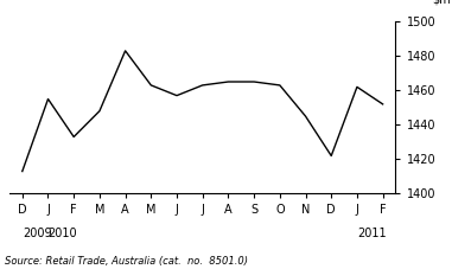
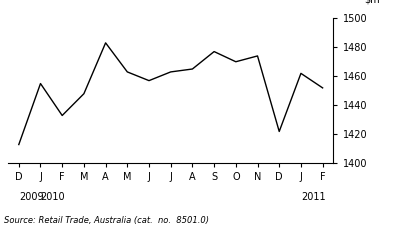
S: 1465 -> 1477
O: 1463 -> 1470
N: 1445 -> 1474
